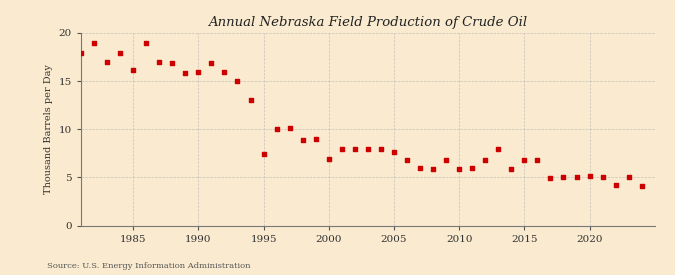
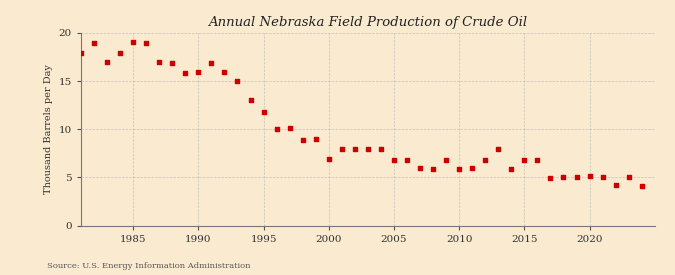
1985: 16.2 -> 19.1
1995: 7.4 -> 11.8
2005: 7.6 -> 6.8
